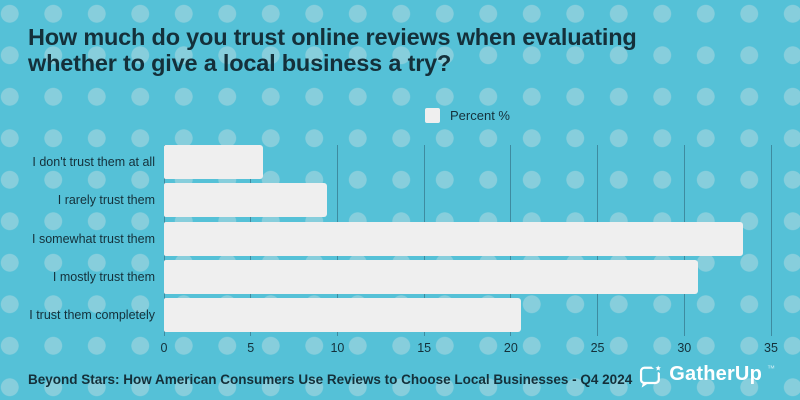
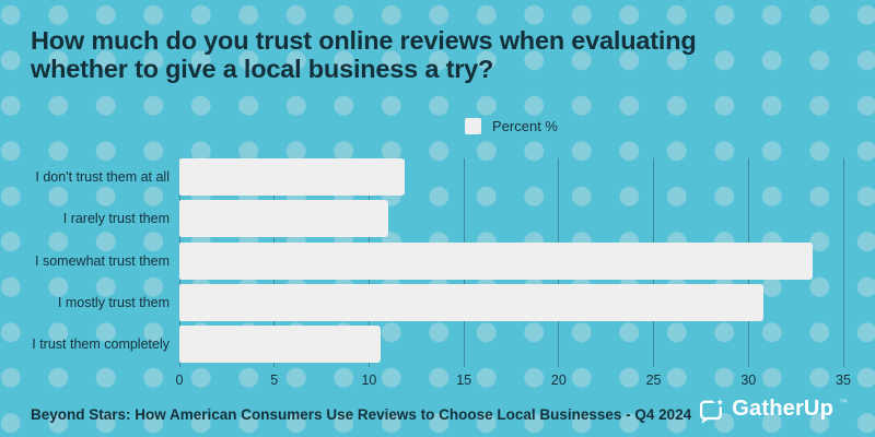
I don't trust them at all: 5.7 -> 11.9
I rarely trust them: 9.4 -> 11.0
I trust them completely: 20.6 -> 10.6
